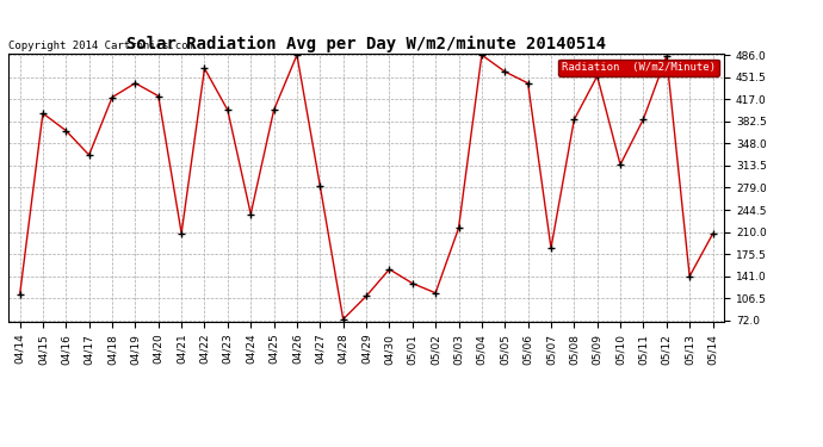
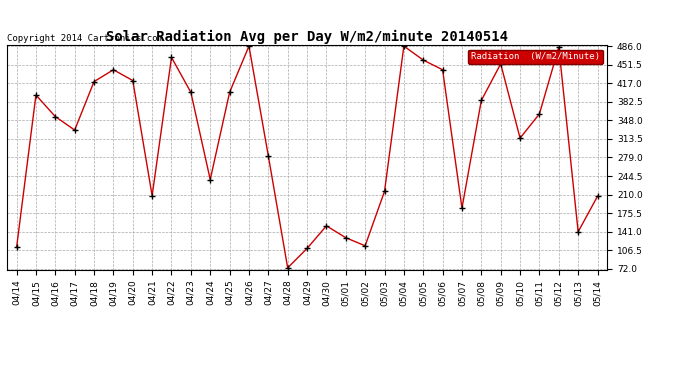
04/16: 368 -> 355
05/11: 386 -> 360
